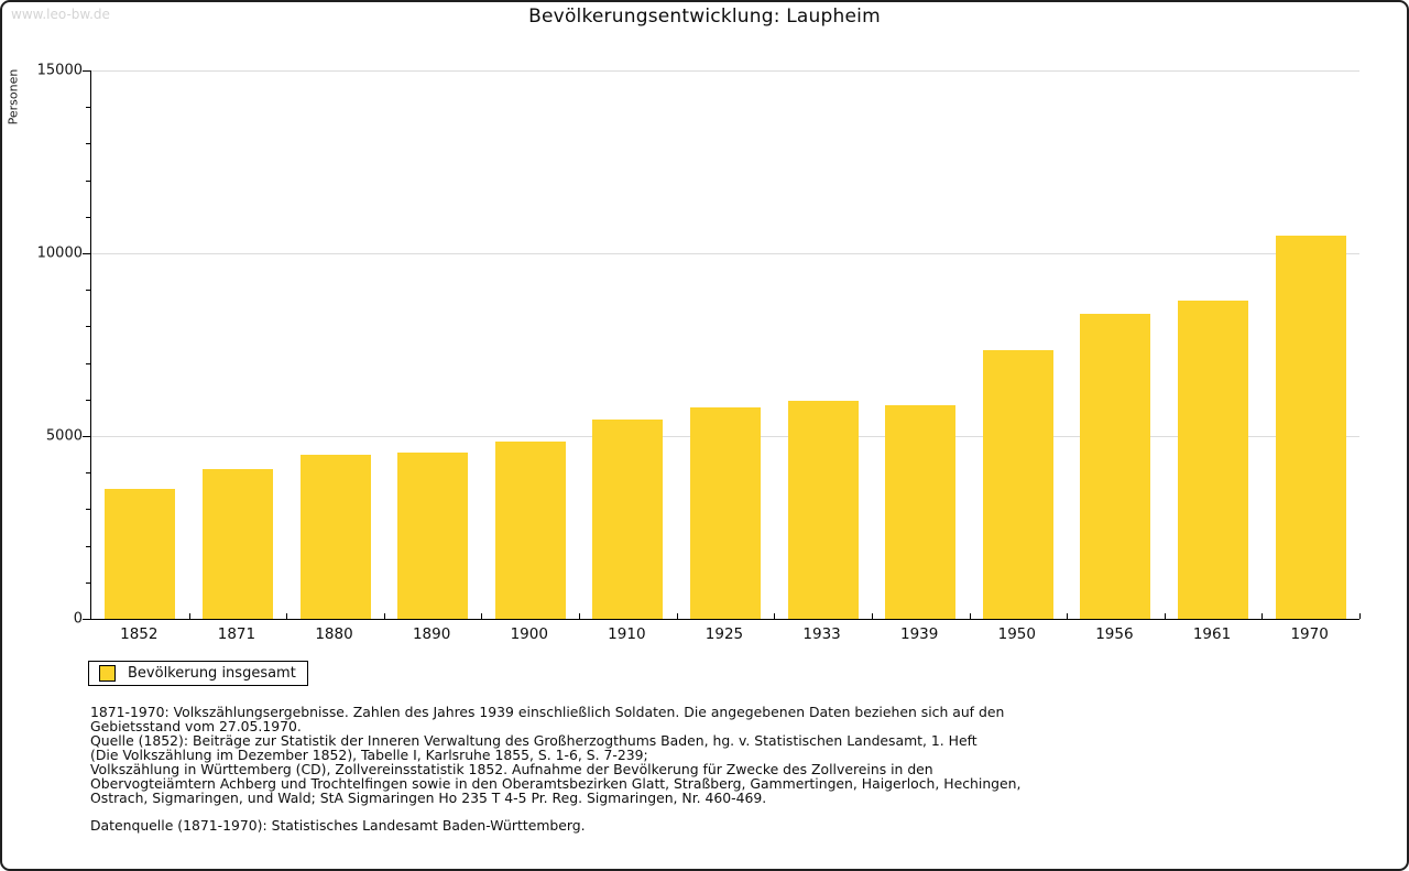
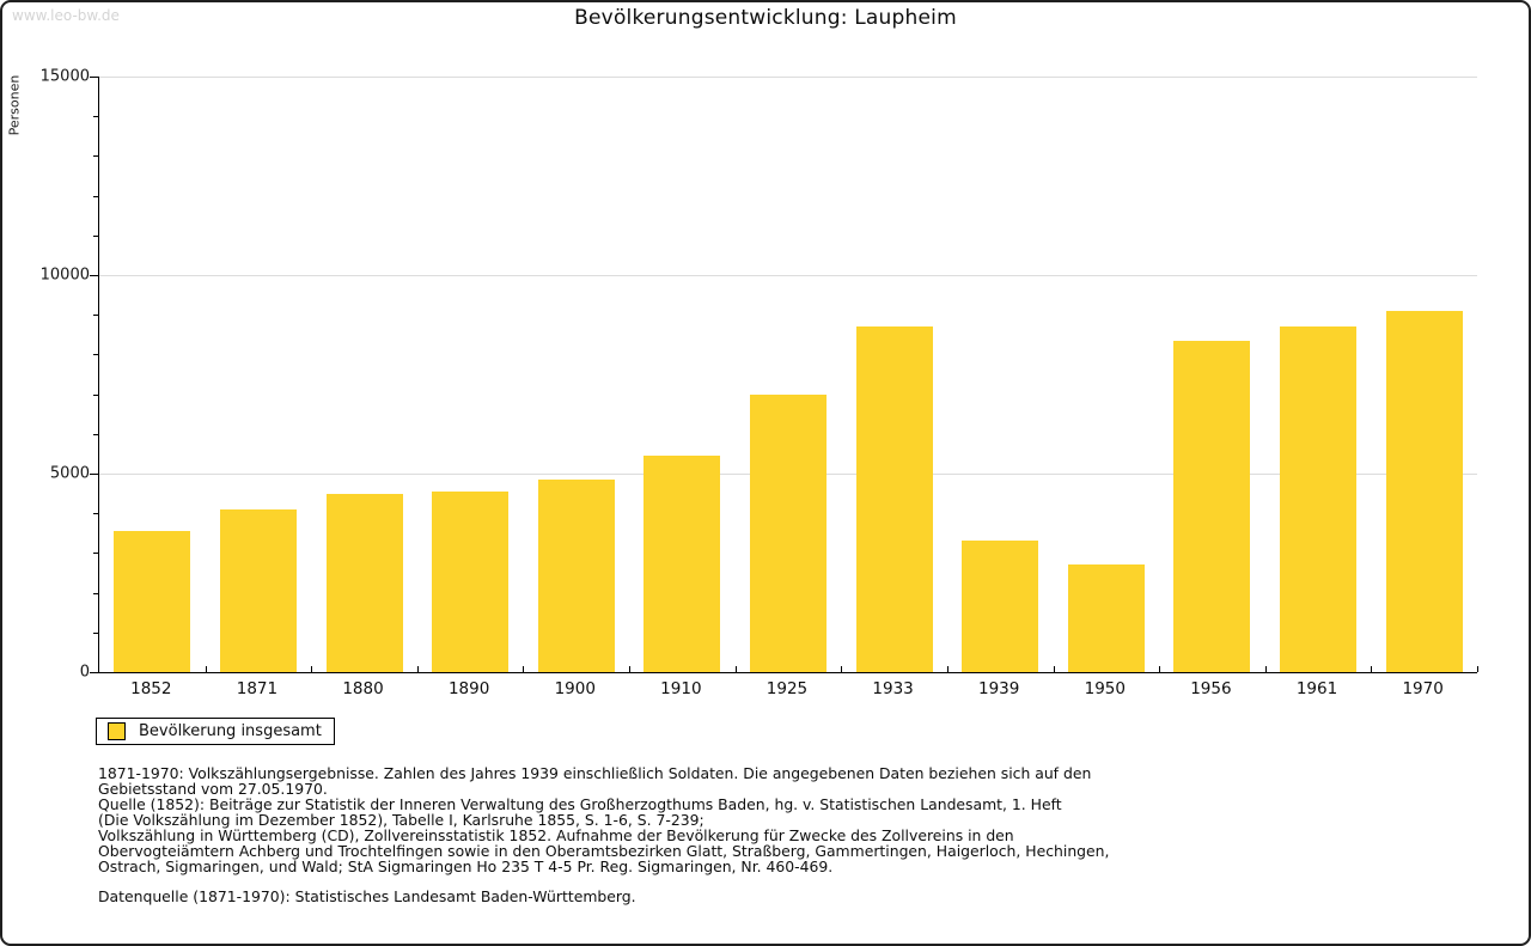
1925: 5800 -> 7000
1933: 6000 -> 8700
1939: 5800 -> 3300
1950: 7400 -> 2700
1970: 10500 -> 9100
